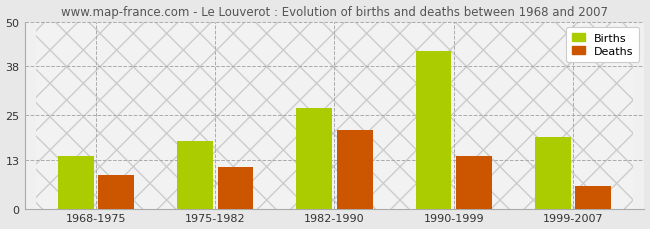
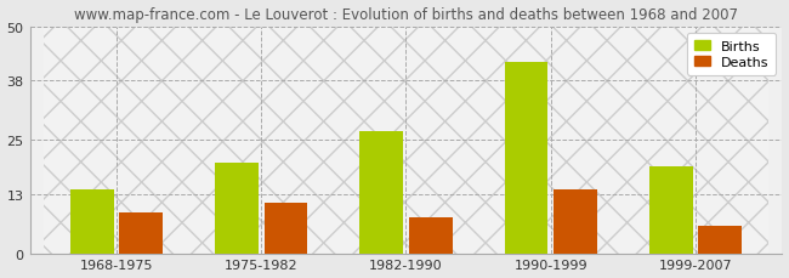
Births/1975-1982: 18 -> 20
Deaths/1982-1990: 21 -> 8
